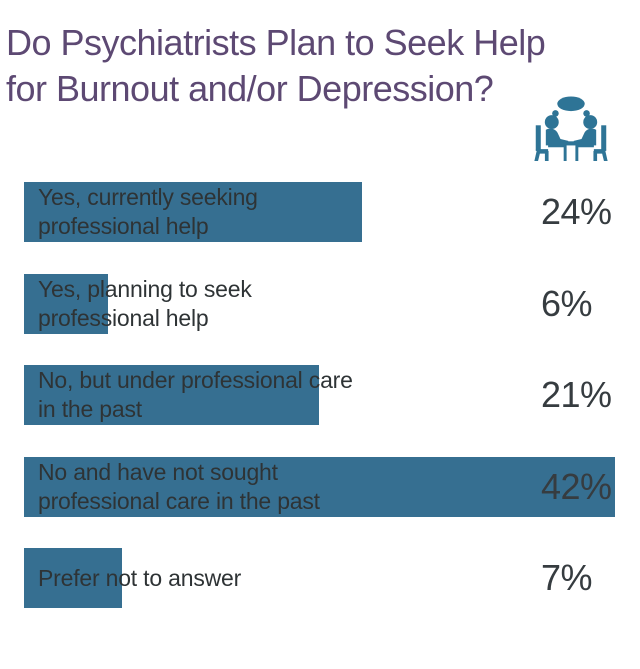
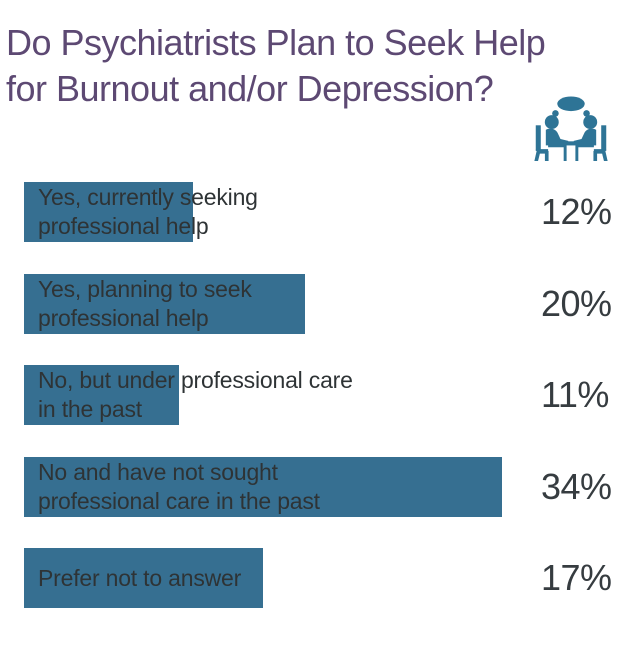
Yes, currently seeking professional help: 24% -> 12%
Yes, planning to seek professional help: 6% -> 20%
No, but under professional care in the past: 21% -> 11%
No and have not sought professional care in the past: 42% -> 34%
Prefer not to answer: 7% -> 17%
